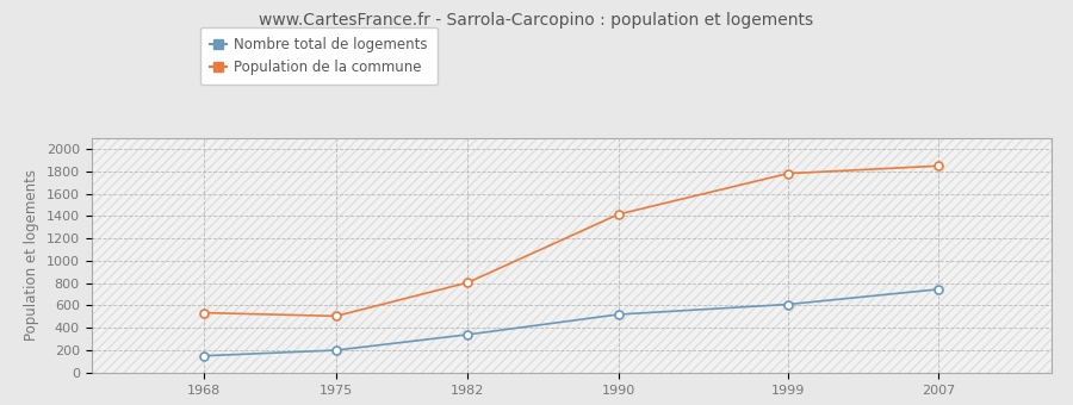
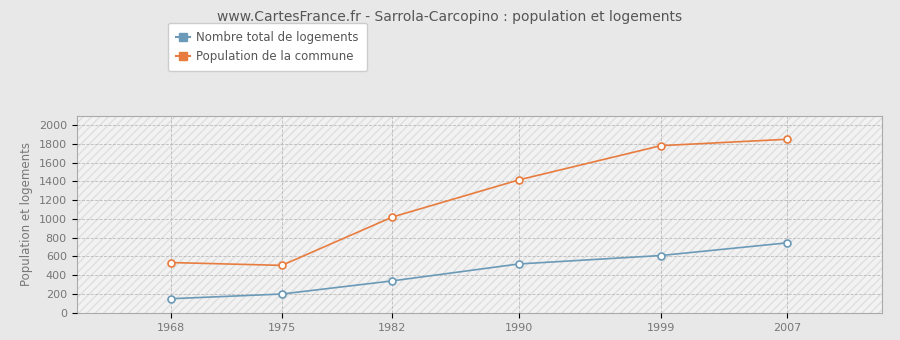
Population de la commune/1982: 800 -> 1020
